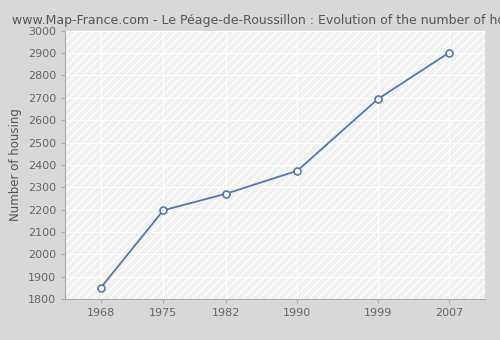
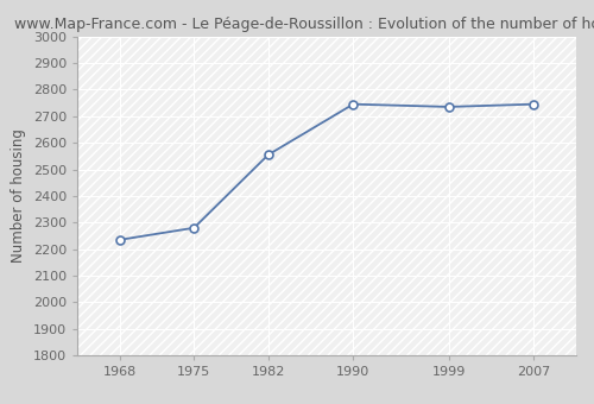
1968: 1851 -> 2235
1975: 2197 -> 2280
1982: 2271 -> 2555
1990: 2374 -> 2745
1999: 2694 -> 2735
2007: 2902 -> 2745
